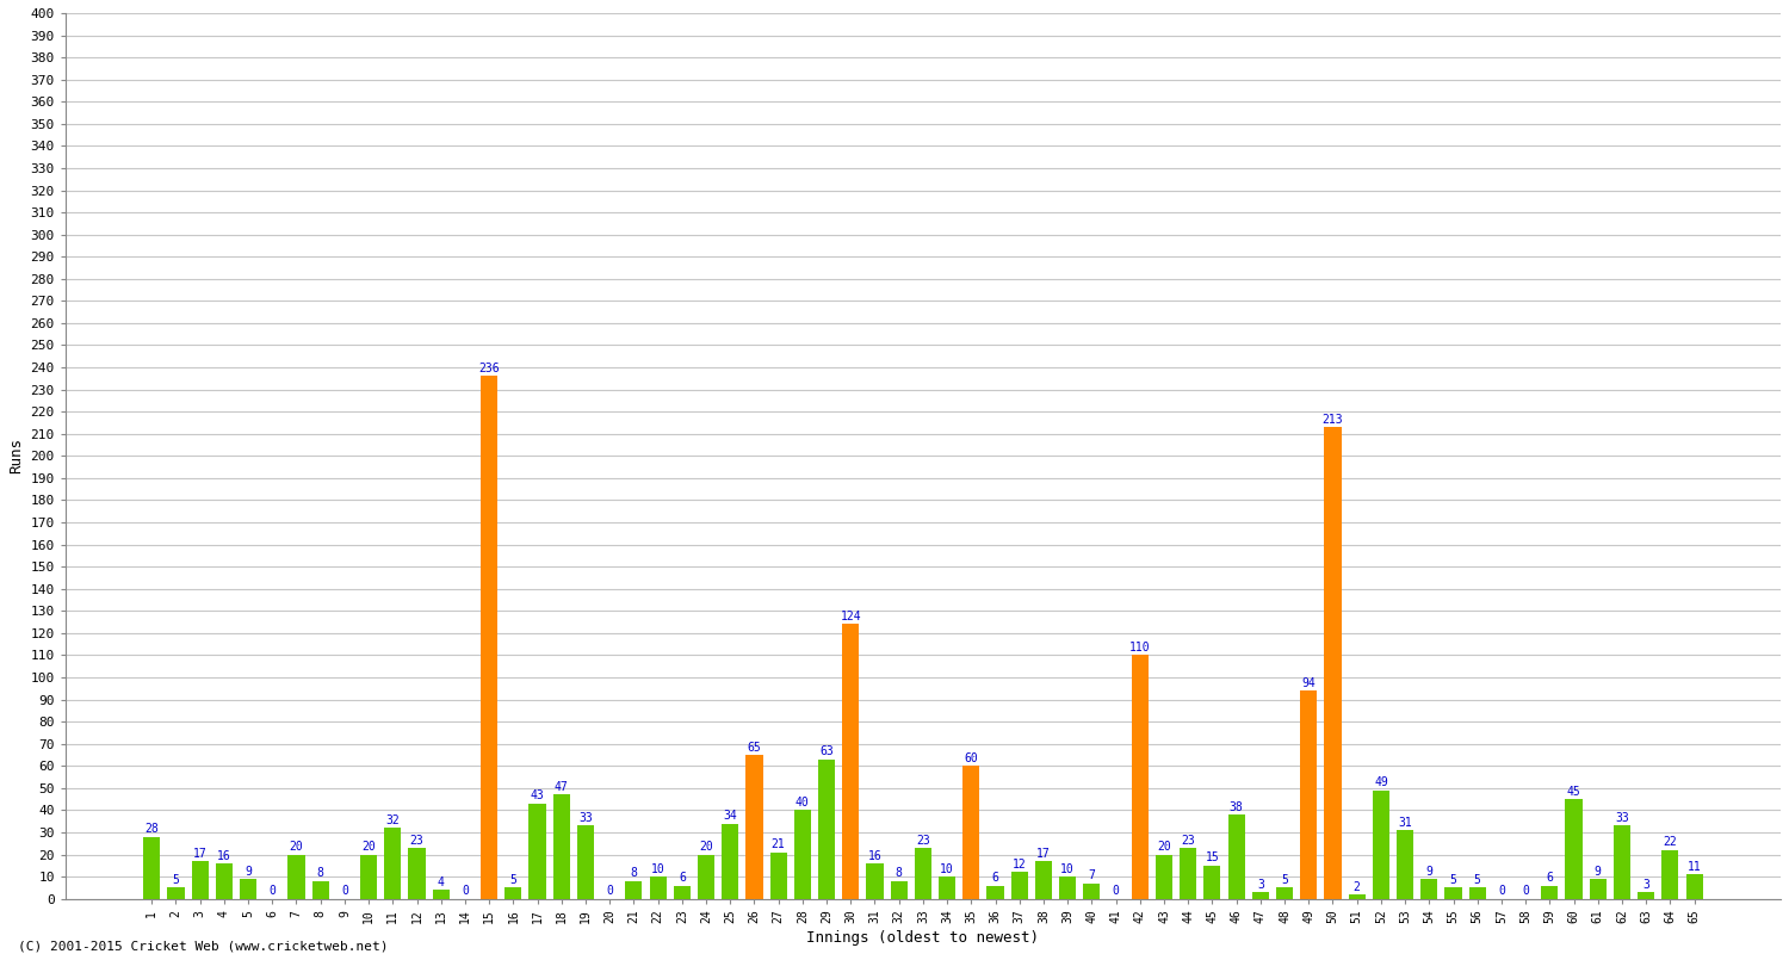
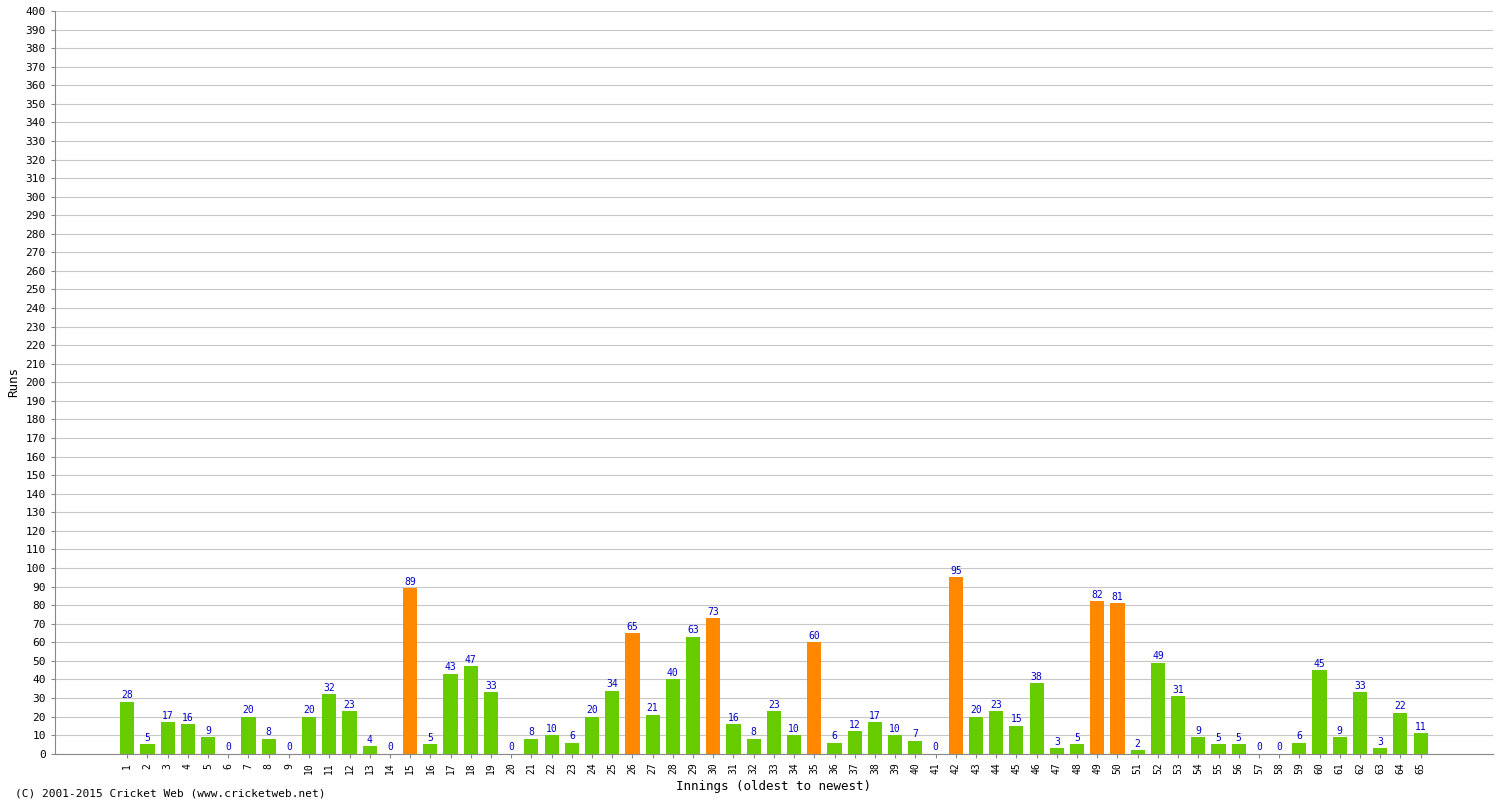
15: 236 -> 89
30: 124 -> 73
42: 110 -> 95
49: 94 -> 82
50: 213 -> 81
